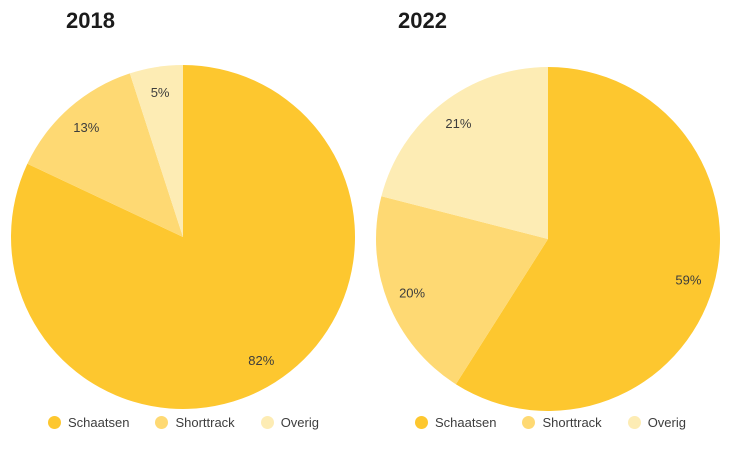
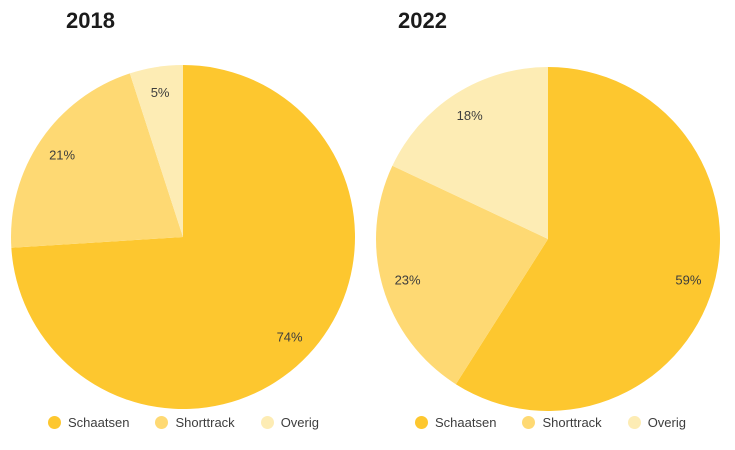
2018/Schaatsen: 82% -> 74%
2018/Shorttrack: 13% -> 21%
2022/Shorttrack: 20% -> 23%
2022/Overig: 21% -> 18%
